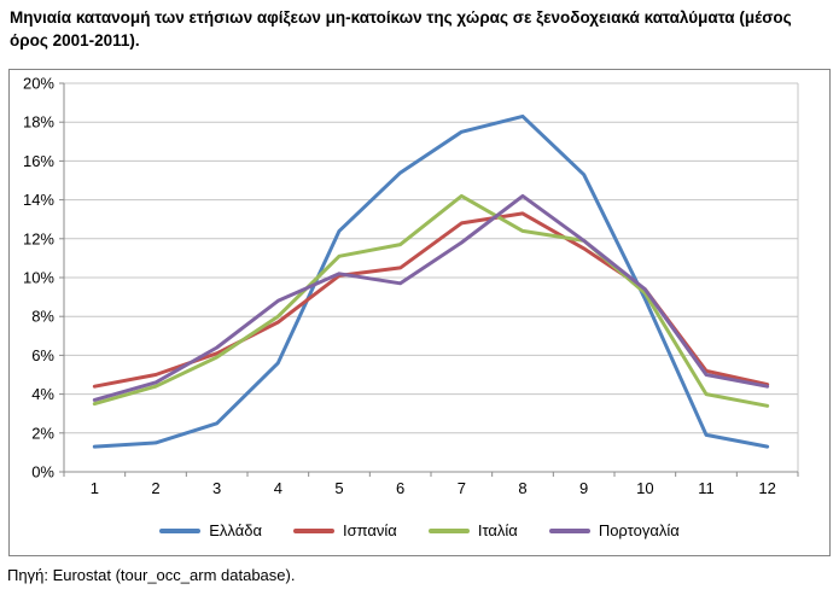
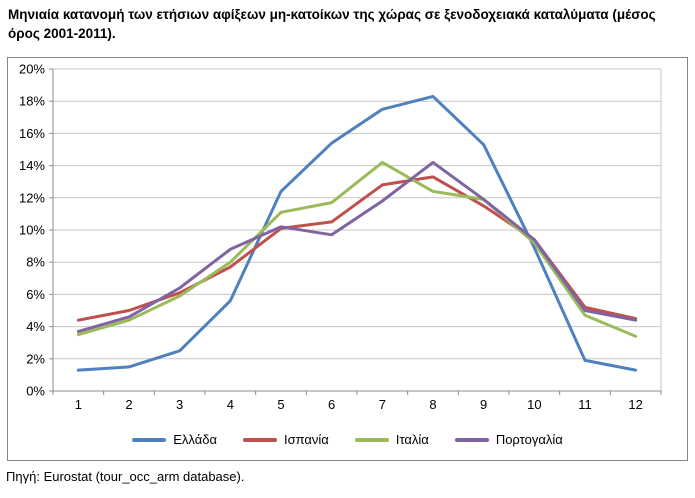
Ιταλία/11: 4.0% -> 4.7%
